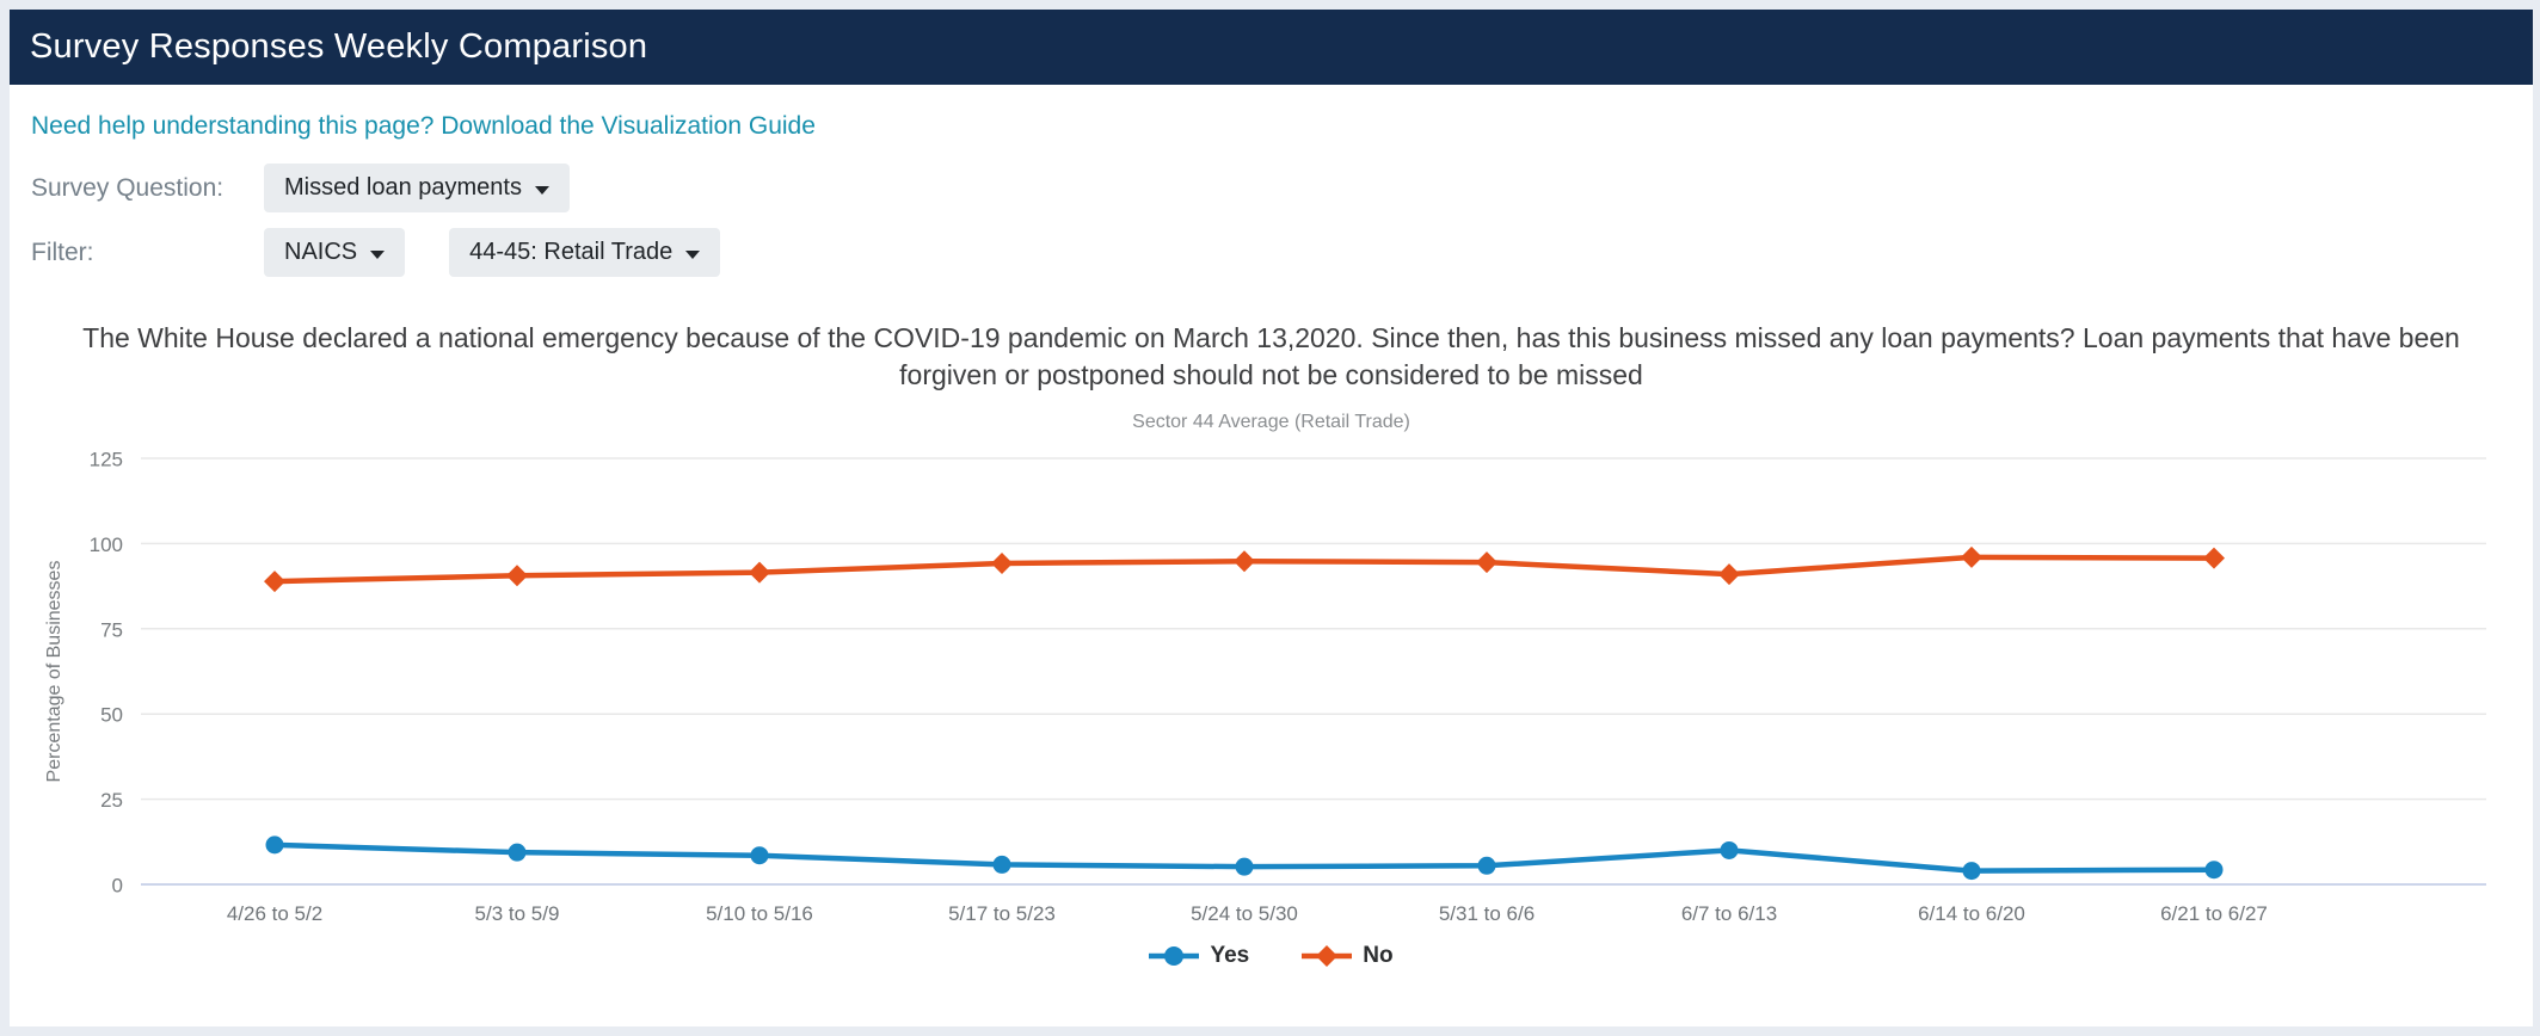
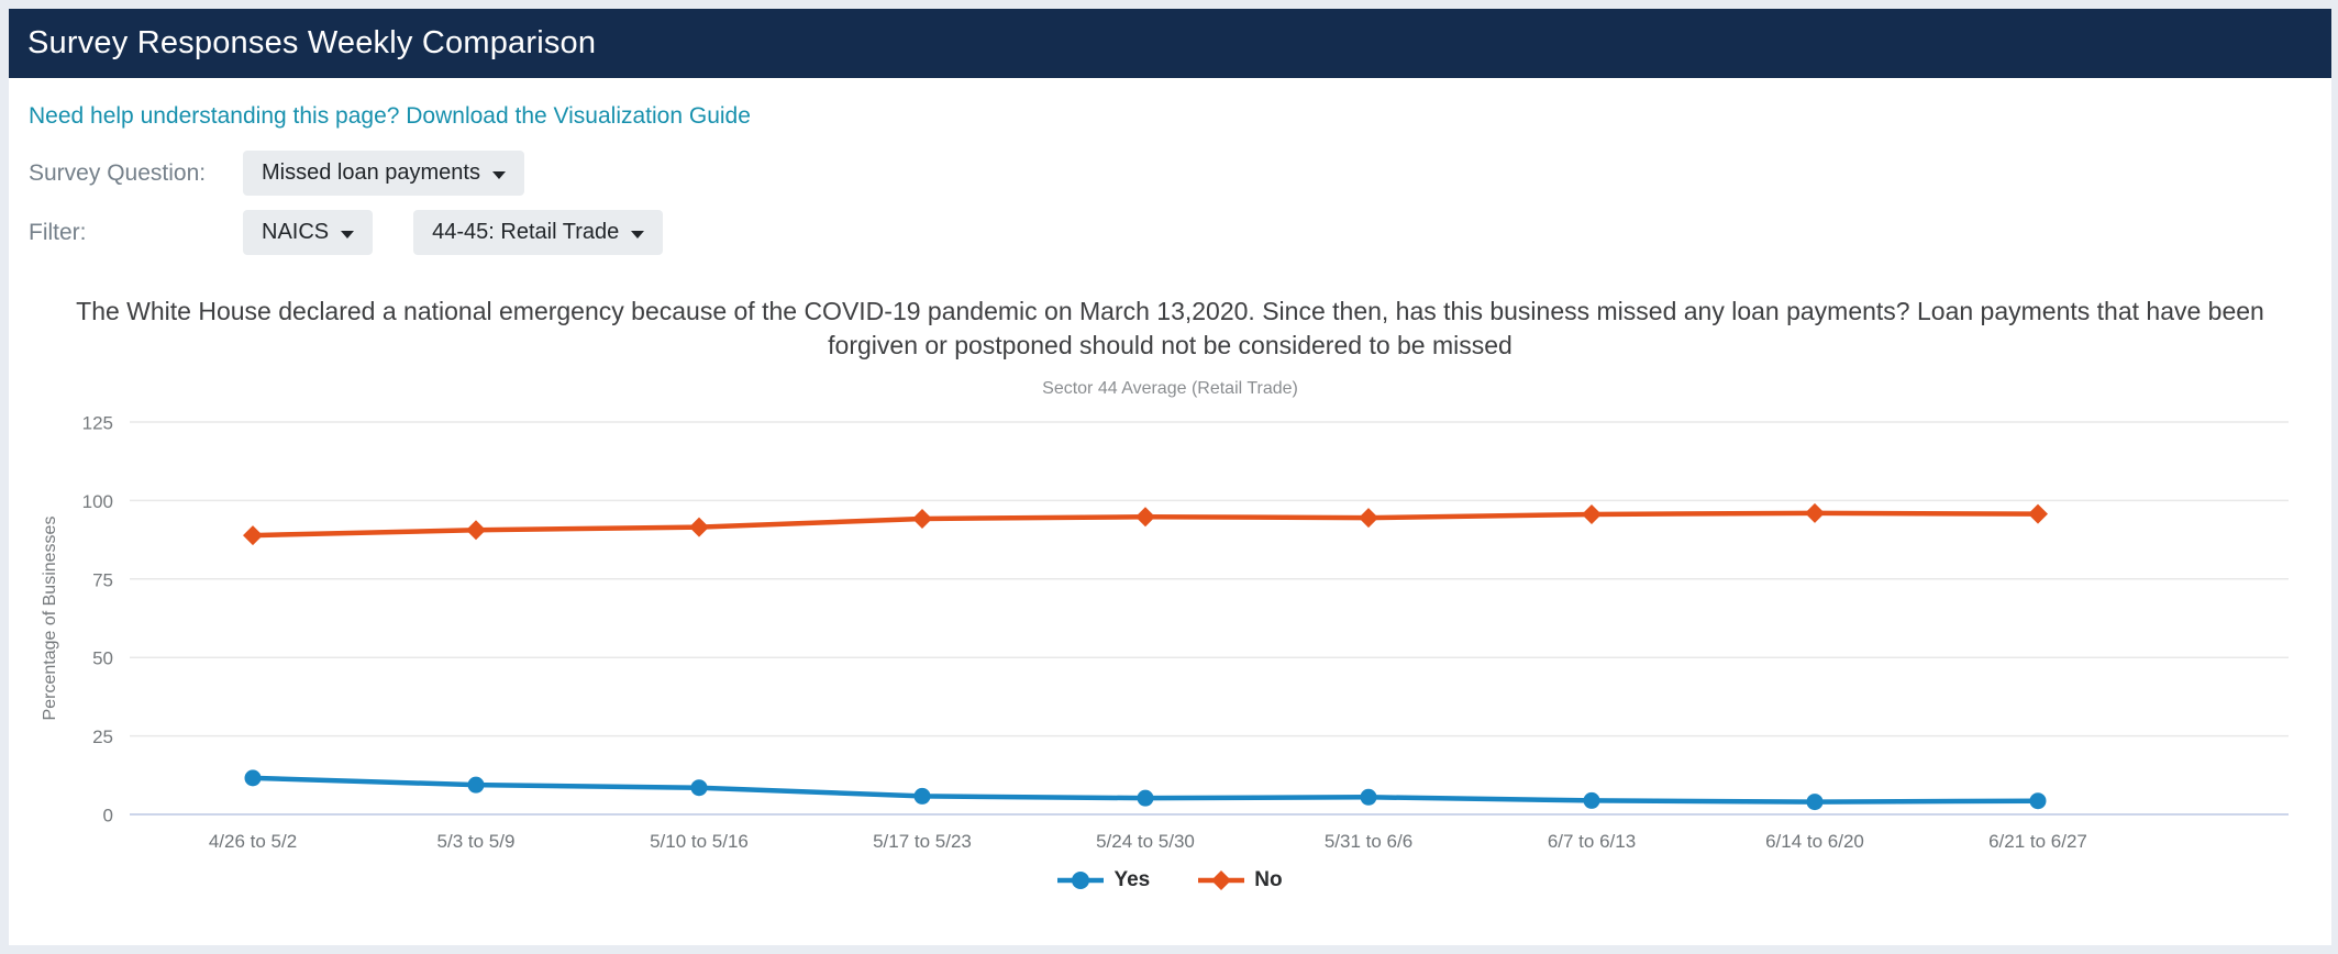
Yes/6/7 to 6/13: 10 -> 4
No/6/7 to 6/13: 91 -> 96
